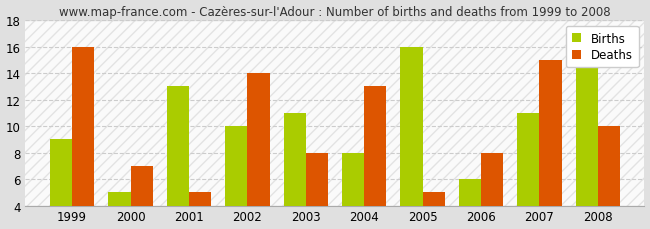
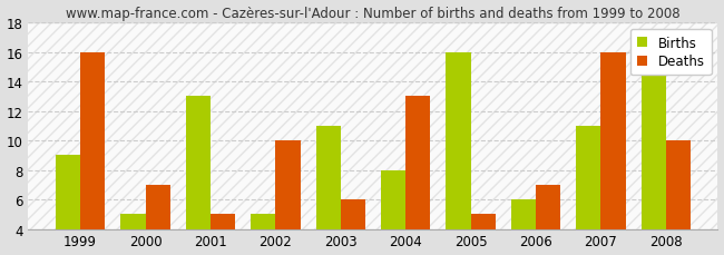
Births/2002: 10 -> 5
Deaths/2002: 14 -> 10
Deaths/2003: 8 -> 6
Deaths/2006: 8 -> 7
Deaths/2007: 15 -> 16
